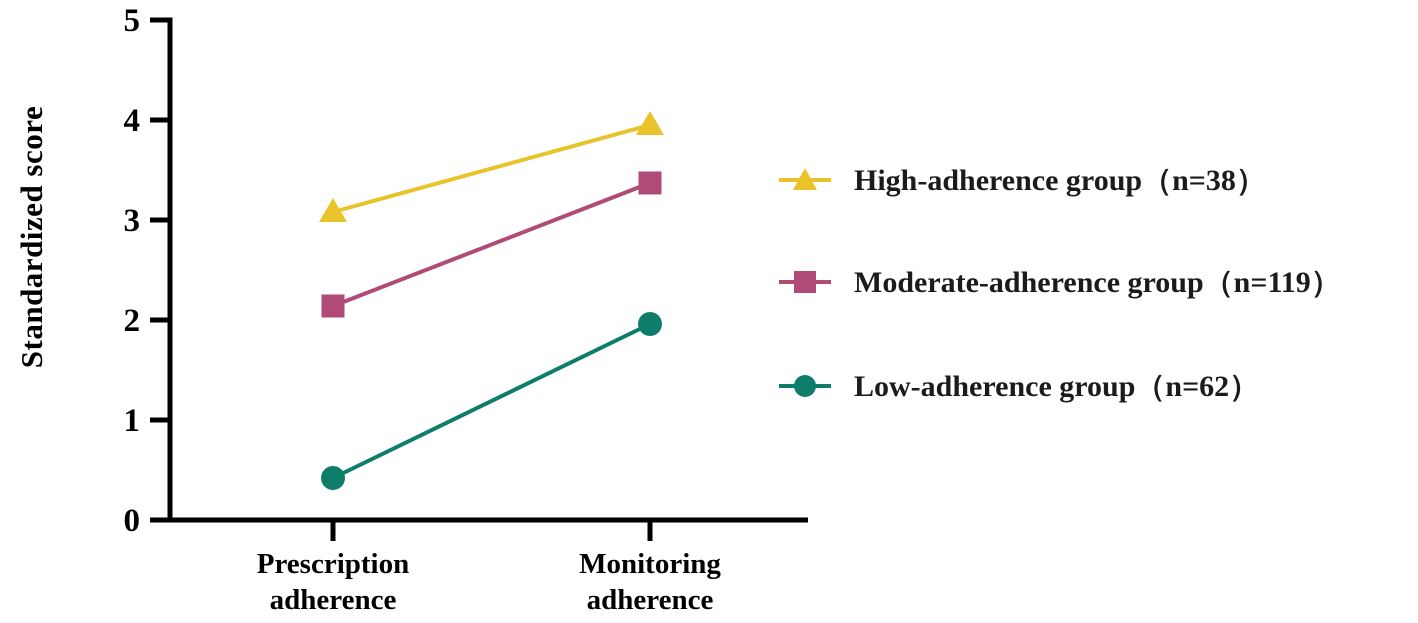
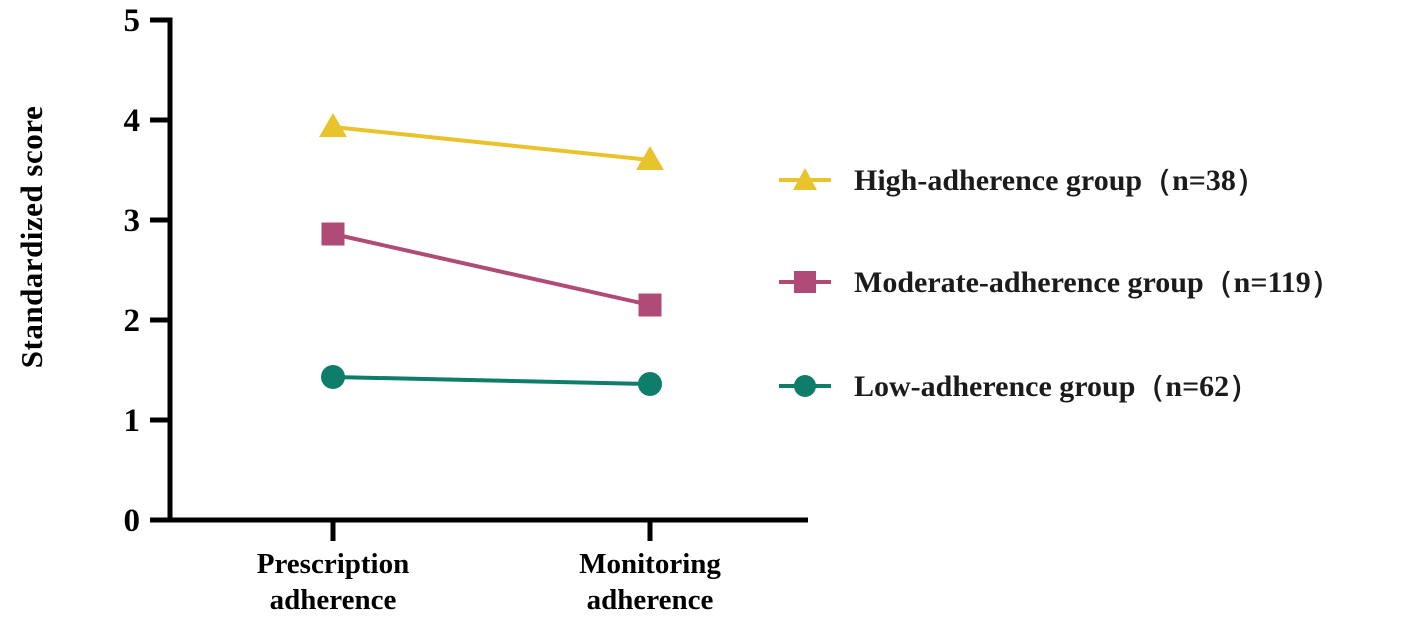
High-adherence group（n=38）/Prescription adherence: 3.08 -> 3.93
Moderate-adherence group（n=119）/Prescription adherence: 2.14 -> 2.86
Low-adherence group（n=62）/Prescription adherence: 0.42 -> 1.43
High-adherence group（n=38）/Monitoring adherence: 3.95 -> 3.60
Moderate-adherence group（n=119）/Monitoring adherence: 3.37 -> 2.15
Low-adherence group（n=62）/Monitoring adherence: 1.96 -> 1.36
